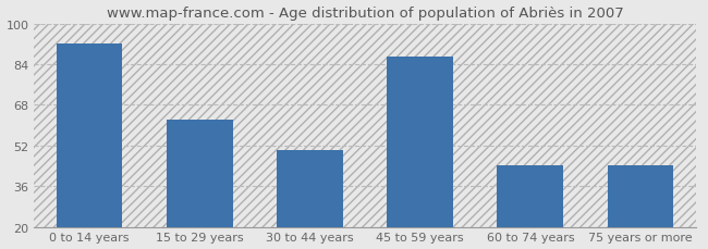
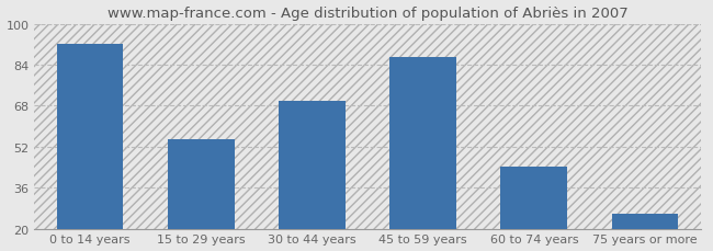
15 to 29 years: 62 -> 55
30 to 44 years: 50 -> 70
75 years or more: 44 -> 26
